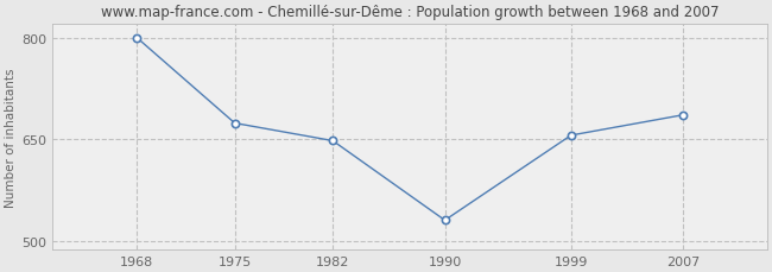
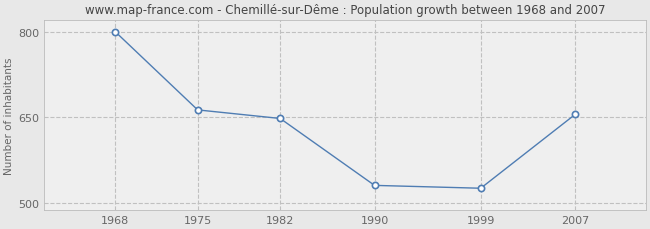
1975: 674 -> 663
1999: 656 -> 526
2007: 686 -> 655
